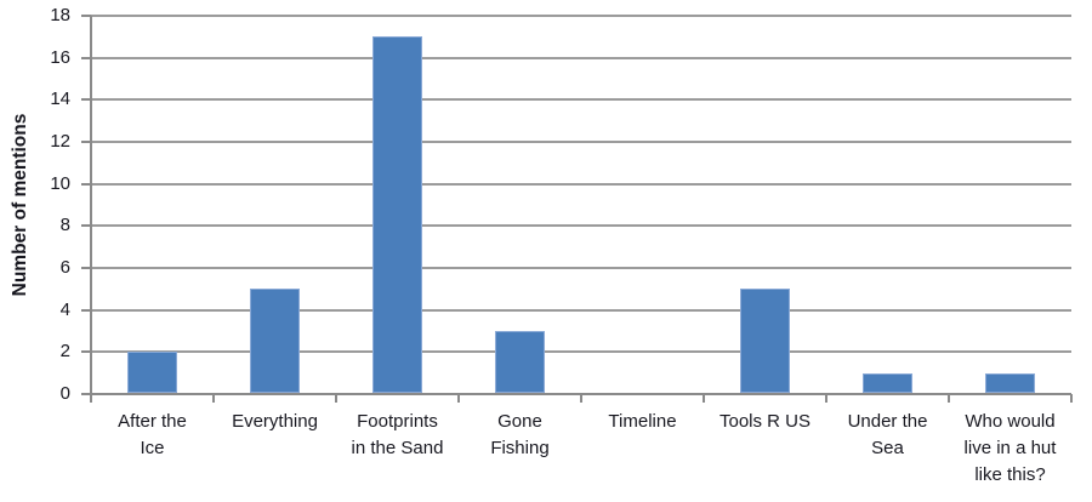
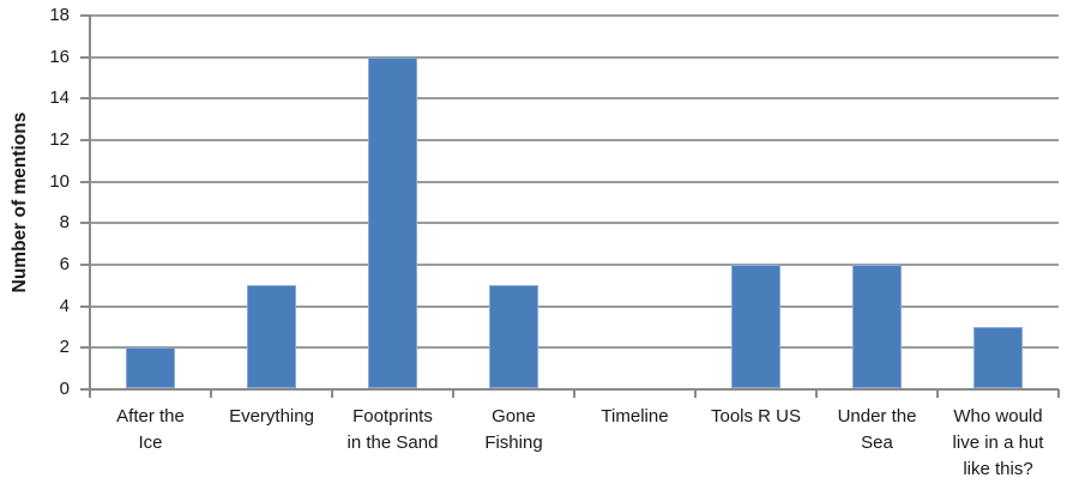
Footprints in the Sand: 17 -> 16
Gone Fishing: 3 -> 5
Tools R US: 5 -> 6
Under the Sea: 1 -> 6
Who would live in a hut like this?: 1 -> 3
